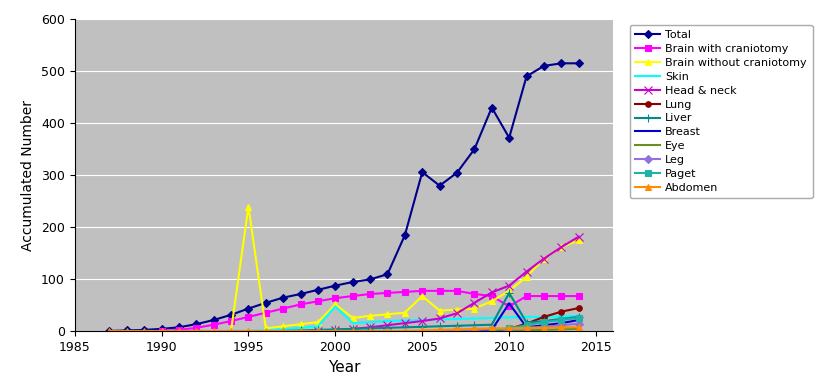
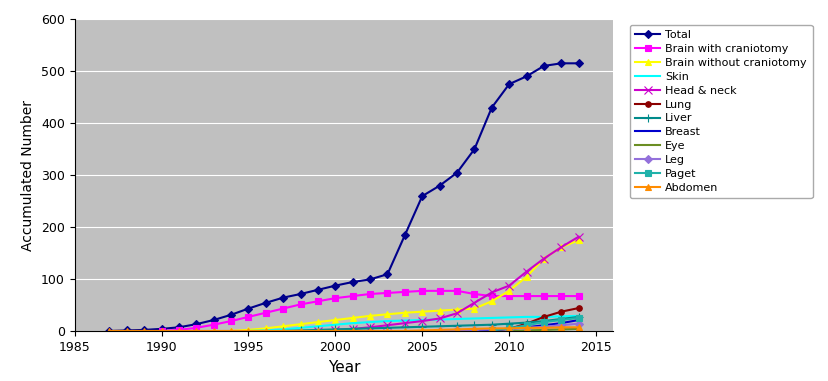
Brain without craniotomy/1995: 240 -> 3
Brain without craniotomy/2000: 52 -> 22
Skin/2000: 48 -> 13
Total/2005: 306 -> 260
Brain without craniotomy/2005: 68 -> 38
Total/2010: 372 -> 475
Brain with craniotomy/2010: 48 -> 68
Liver/2010: 74 -> 15
Breast/2010: 54 -> 5
